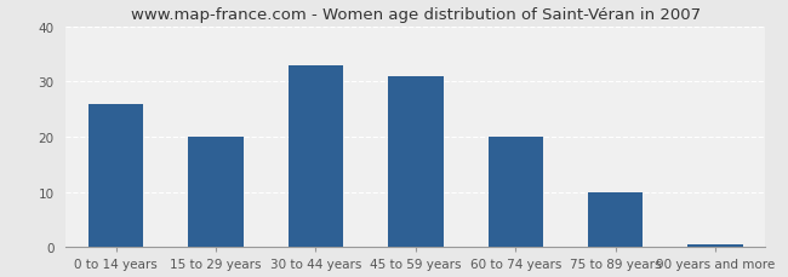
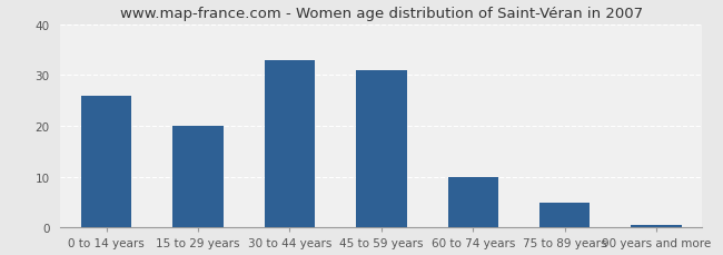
60 to 74 years: 20.0 -> 10.0
75 to 89 years: 10.0 -> 5.0
